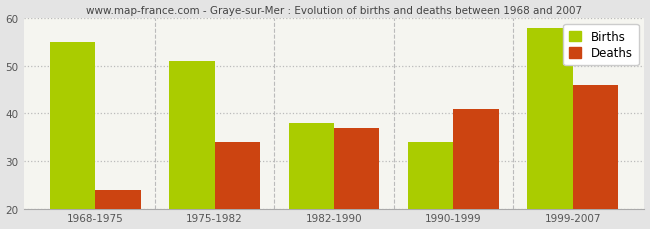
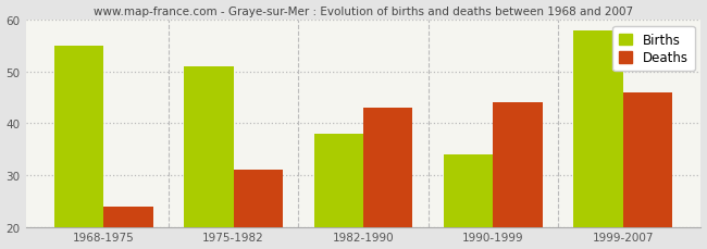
Deaths/1975-1982: 34 -> 31
Deaths/1982-1990: 37 -> 43
Deaths/1990-1999: 41 -> 44
